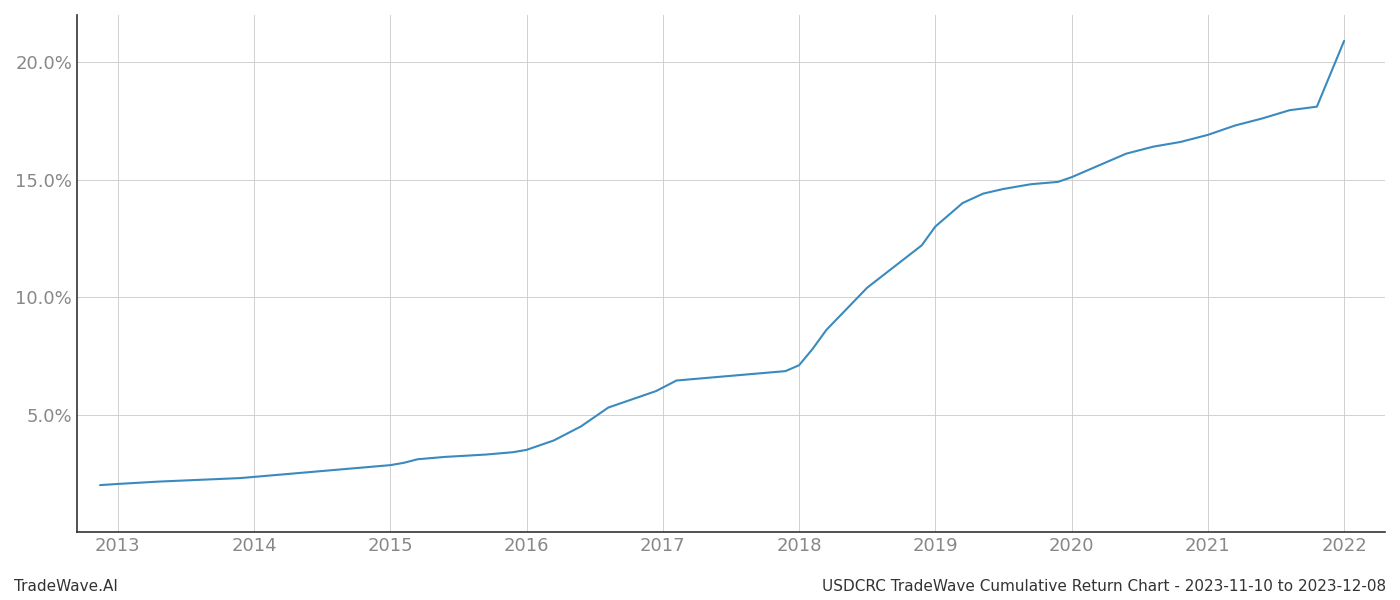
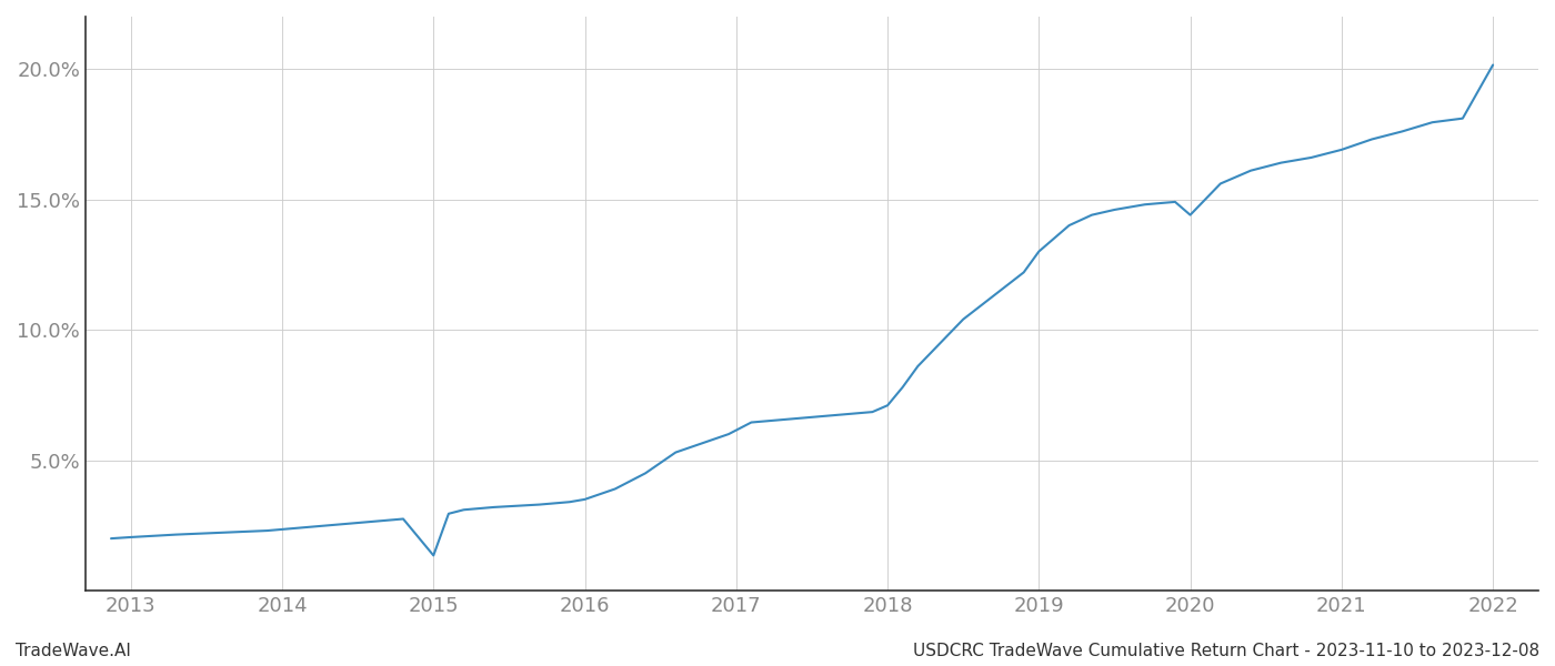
2015: 2.85% -> 1.35%
2020: 15.10% -> 14.40%
2022: 20.90% -> 20.15%
